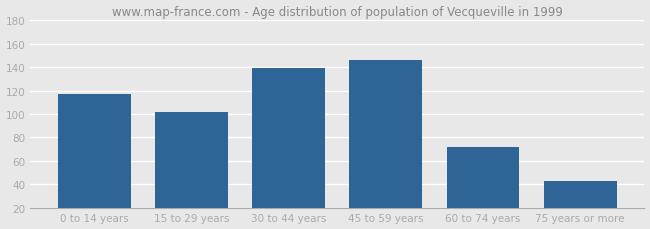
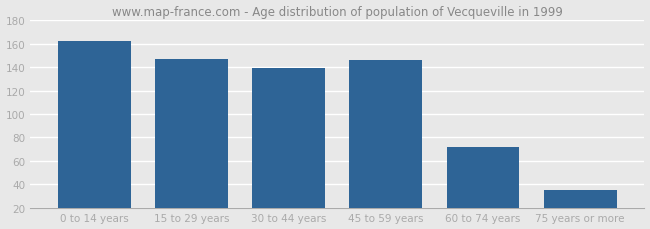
0 to 14 years: 117 -> 162
15 to 29 years: 102 -> 147
75 years or more: 43 -> 35
